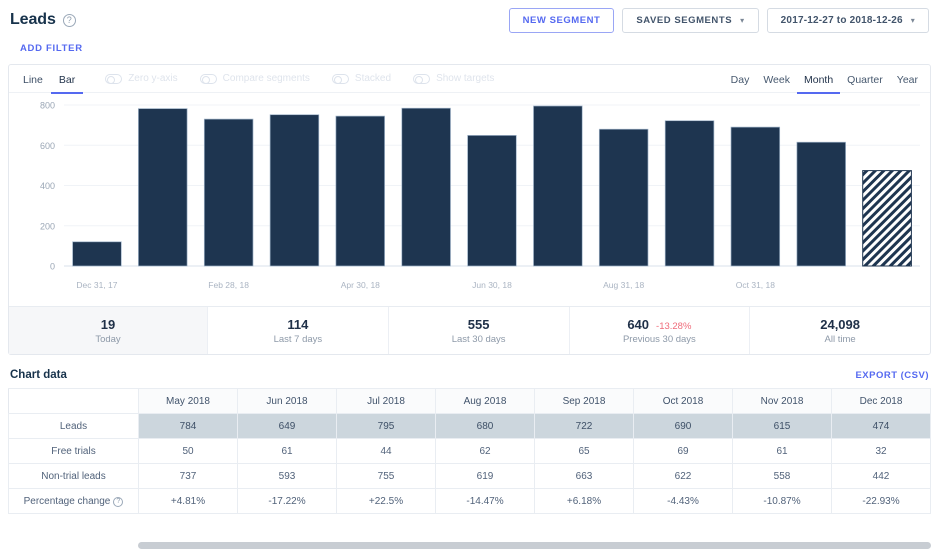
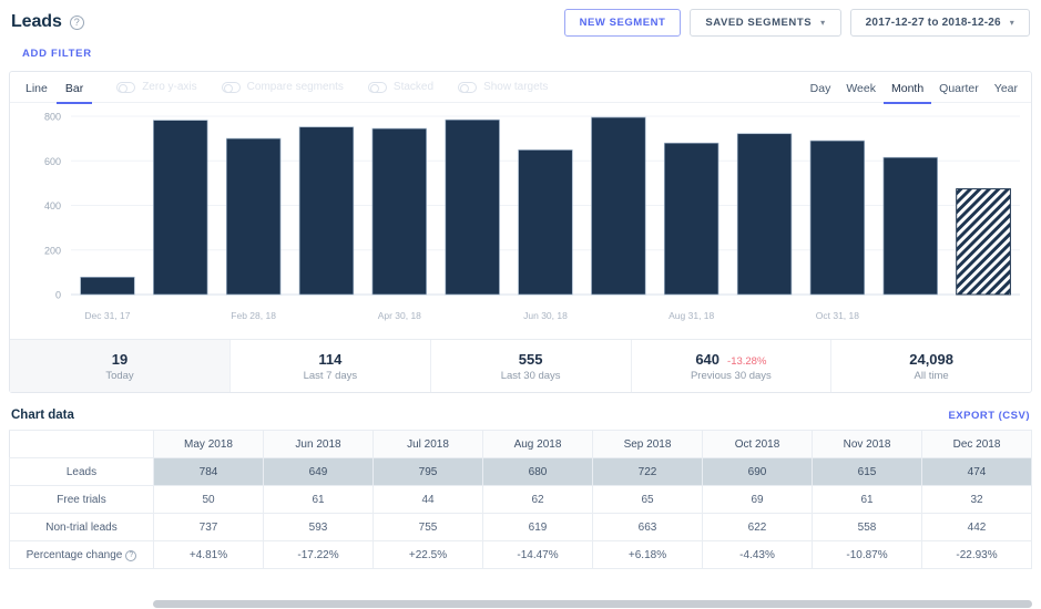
Dec 31, 17: 120 -> 80
Feb 28, 18: 730 -> 700
